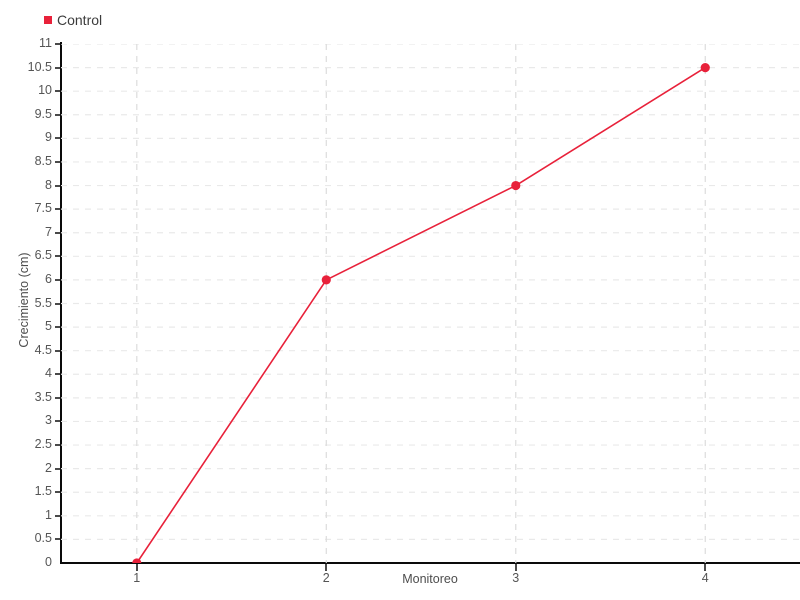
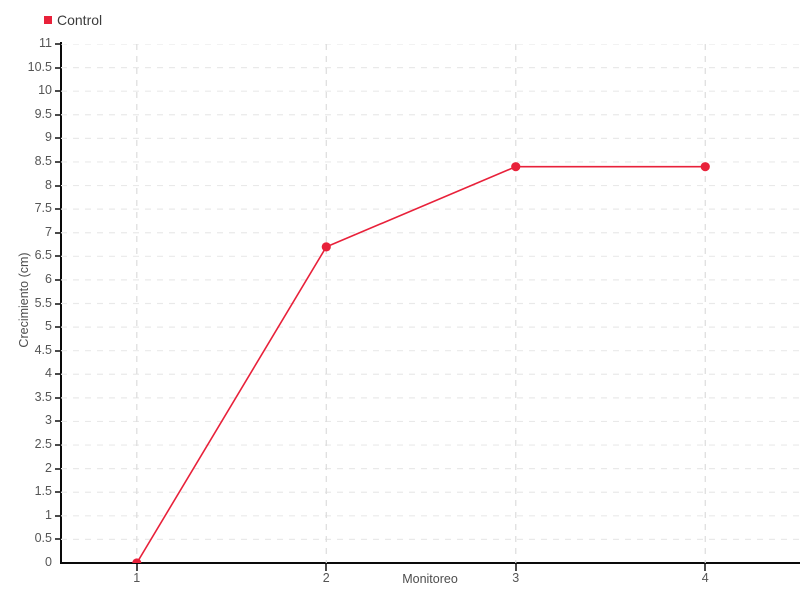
2: 6.0 -> 6.7
3: 8.0 -> 8.4
4: 10.5 -> 8.4
